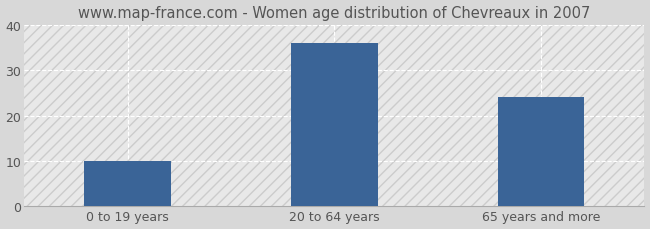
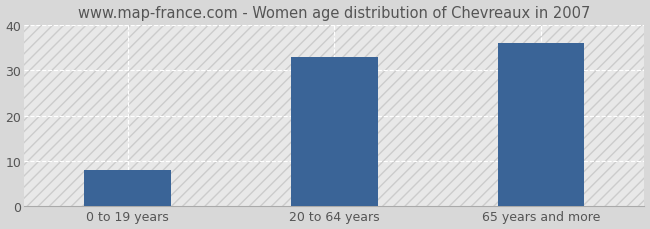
0 to 19 years: 10 -> 8
20 to 64 years: 36 -> 33
65 years and more: 24 -> 36
